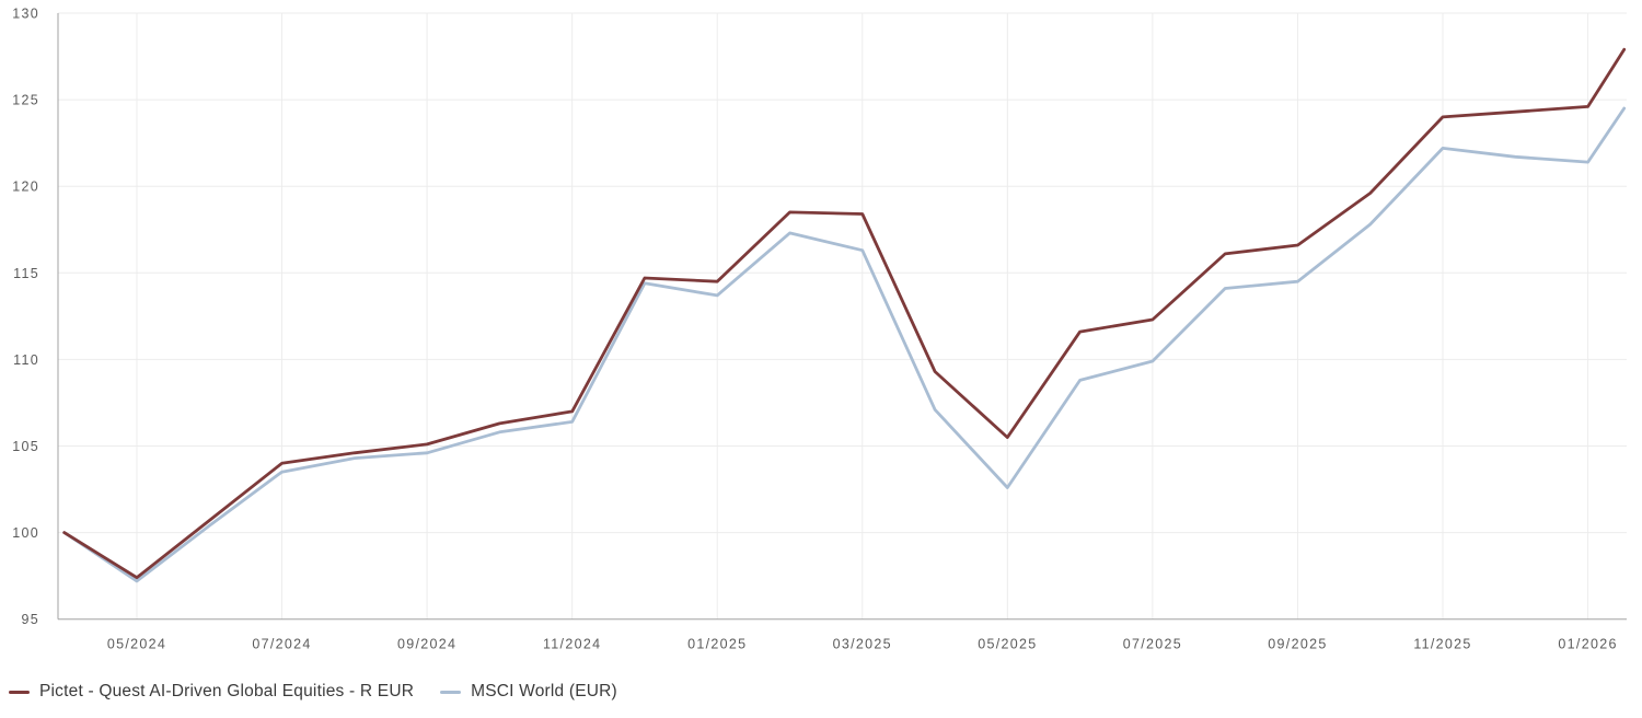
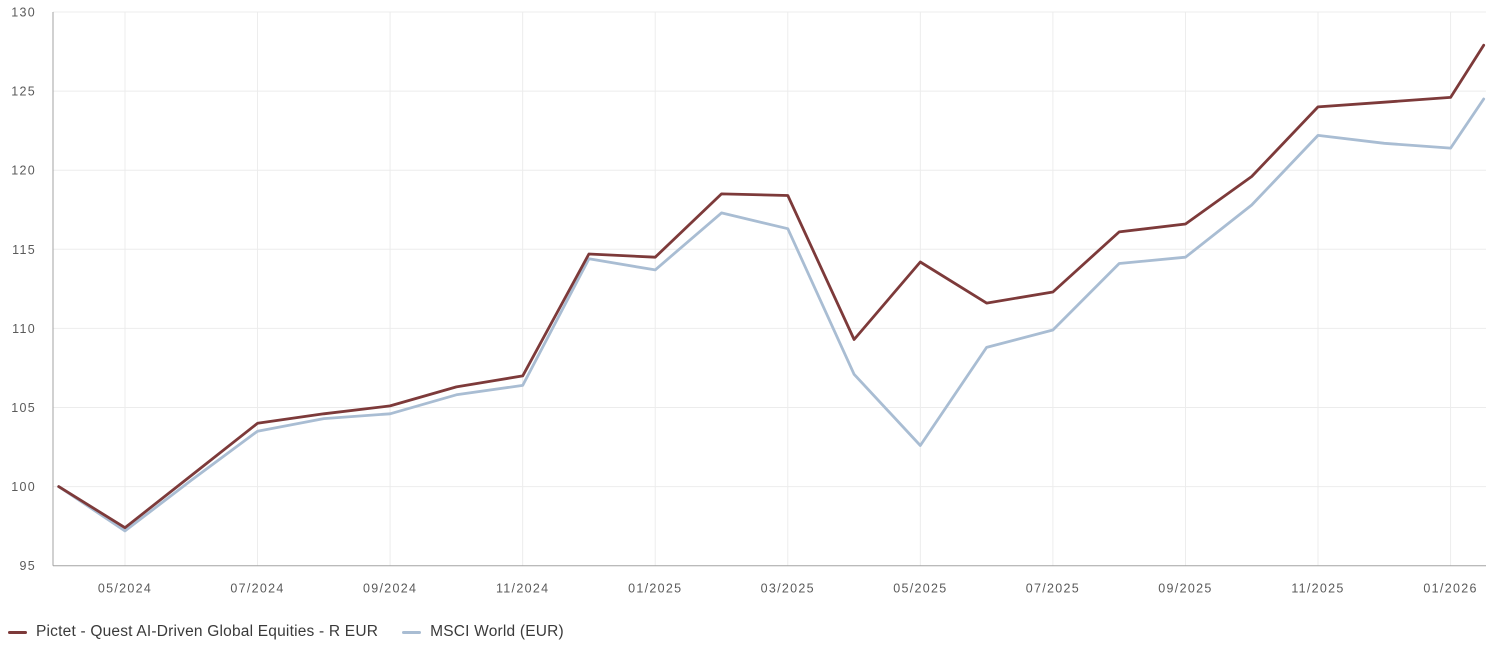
Pictet - Quest AI-Driven Global Equities - R EUR/05/2025: 105.5 -> 114.2
